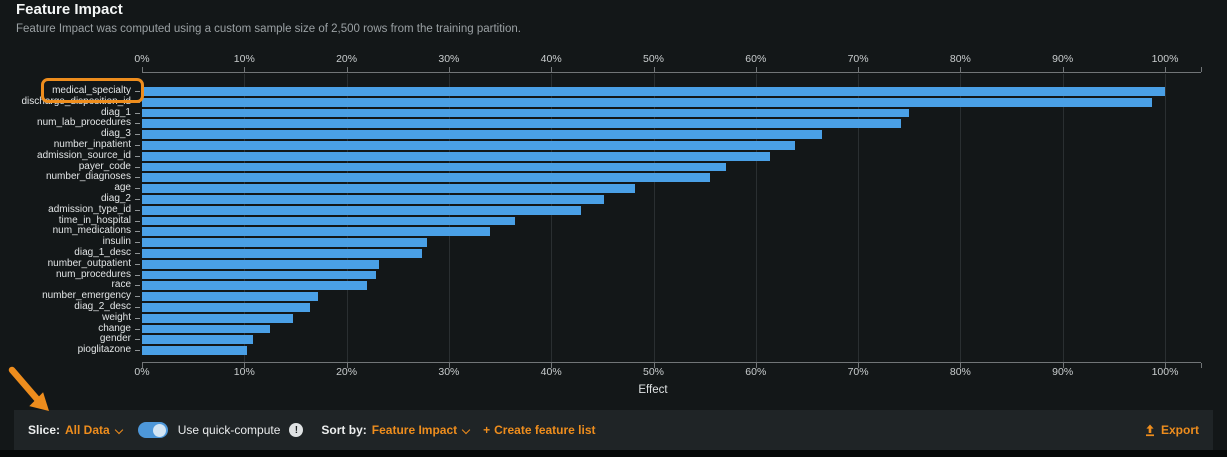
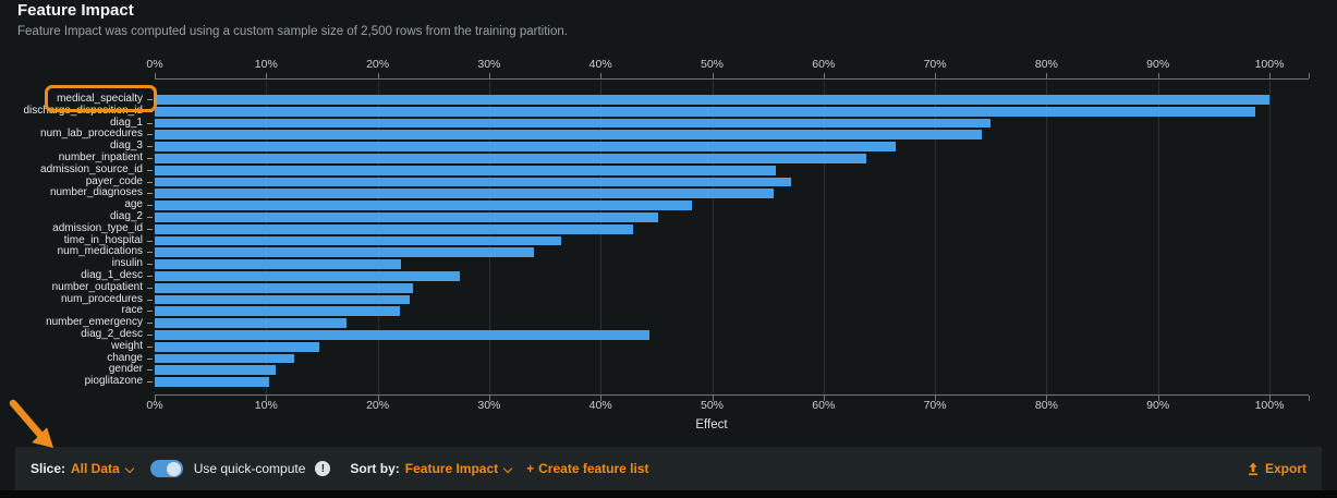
admission_source_id: 61.4% -> 55.7%
insulin: 27.9% -> 22.1%
diag_2_desc: 16.4% -> 44.4%
